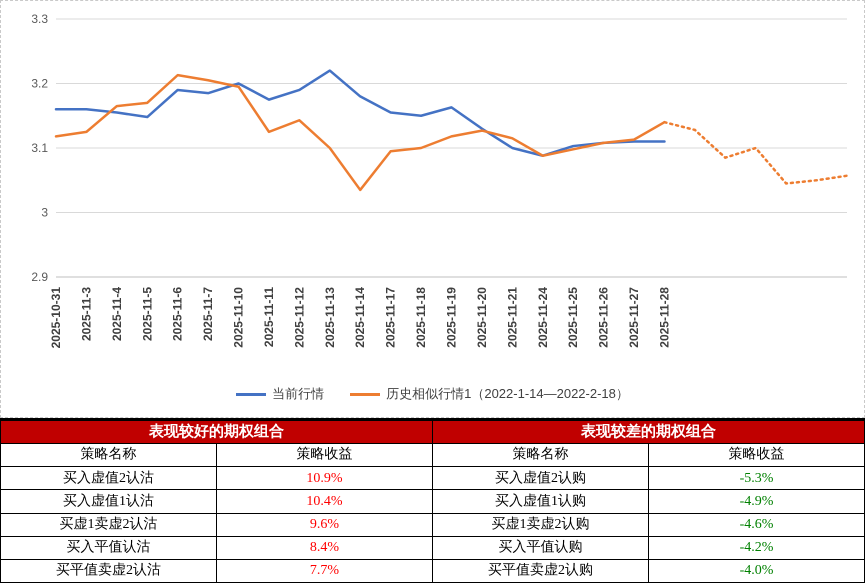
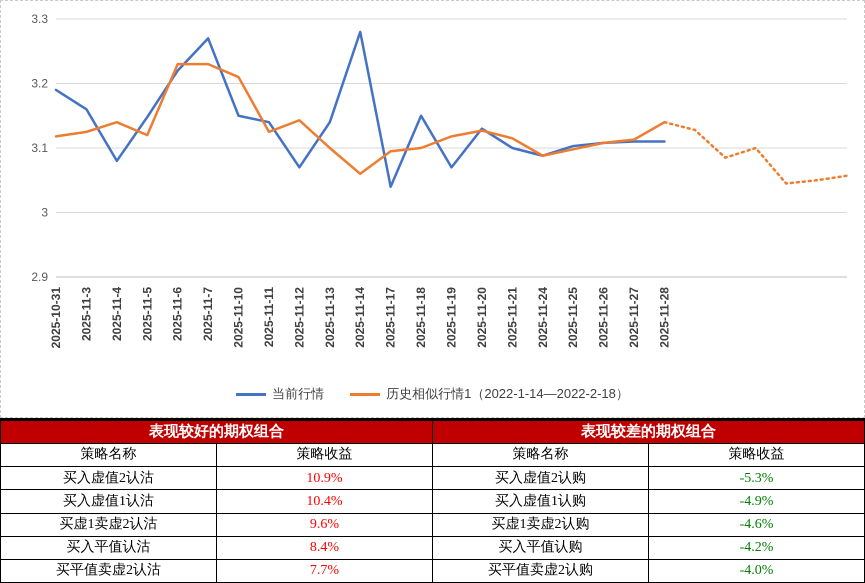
当前行情/2025-10-31: 3.16 -> 3.19
当前行情/2025-11-4: 3.15 -> 3.08
历史相似行情1（2022-1-14—2022-2-18）/2025-11-4: 3.17 -> 3.14
历史相似行情1（2022-1-14—2022-2-18）/2025-11-5: 3.17 -> 3.12
当前行情/2025-11-6: 3.19 -> 3.22
历史相似行情1（2022-1-14—2022-2-18）/2025-11-6: 3.21 -> 3.23
当前行情/2025-11-7: 3.19 -> 3.27
历史相似行情1（2022-1-14—2022-2-18）/2025-11-7: 3.21 -> 3.23
当前行情/2025-11-10: 3.20 -> 3.15
历史相似行情1（2022-1-14—2022-2-18）/2025-11-10: 3.19 -> 3.21
当前行情/2025-11-11: 3.17 -> 3.14
当前行情/2025-11-12: 3.19 -> 3.07
当前行情/2025-11-13: 3.22 -> 3.14
当前行情/2025-11-14: 3.18 -> 3.28
历史相似行情1（2022-1-14—2022-2-18）/2025-11-14: 3.04 -> 3.06
当前行情/2025-11-17: 3.15 -> 3.04
当前行情/2025-11-19: 3.16 -> 3.07
